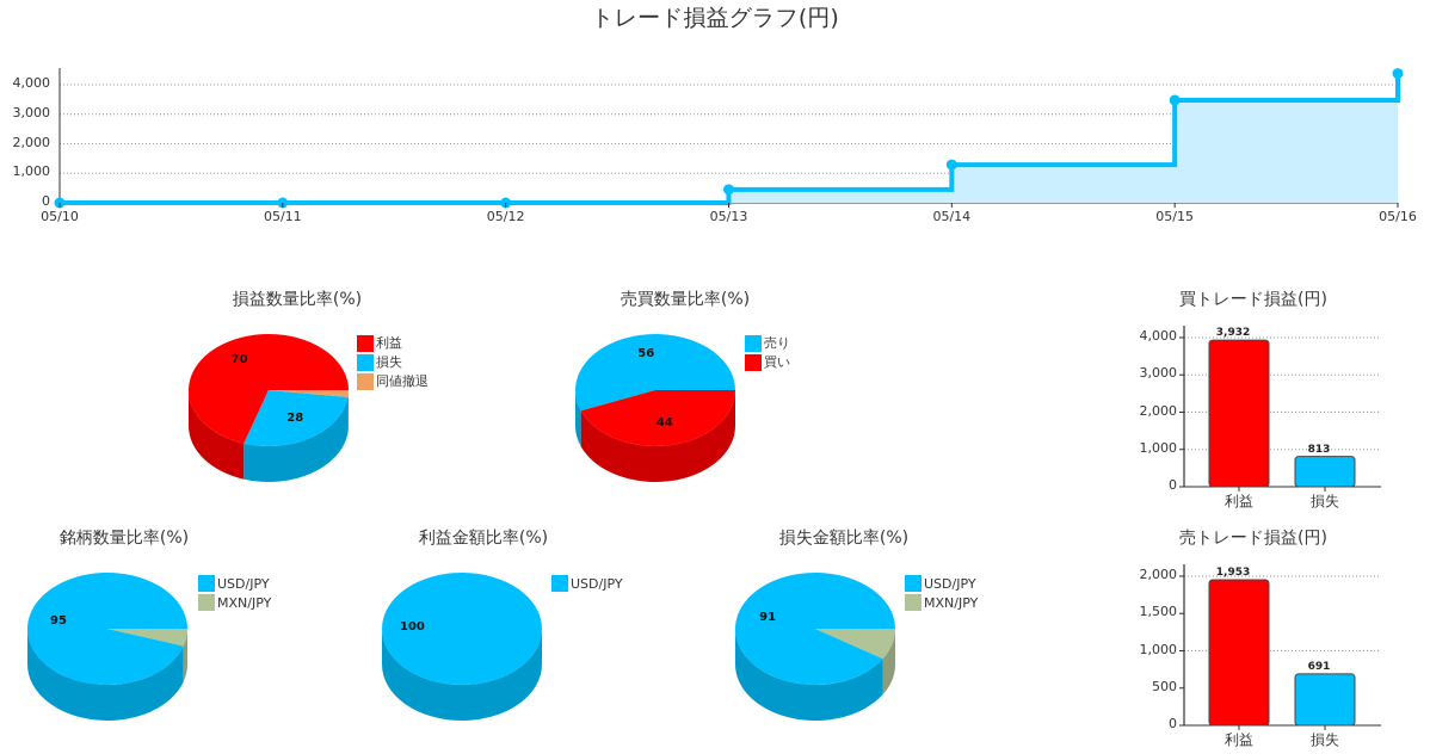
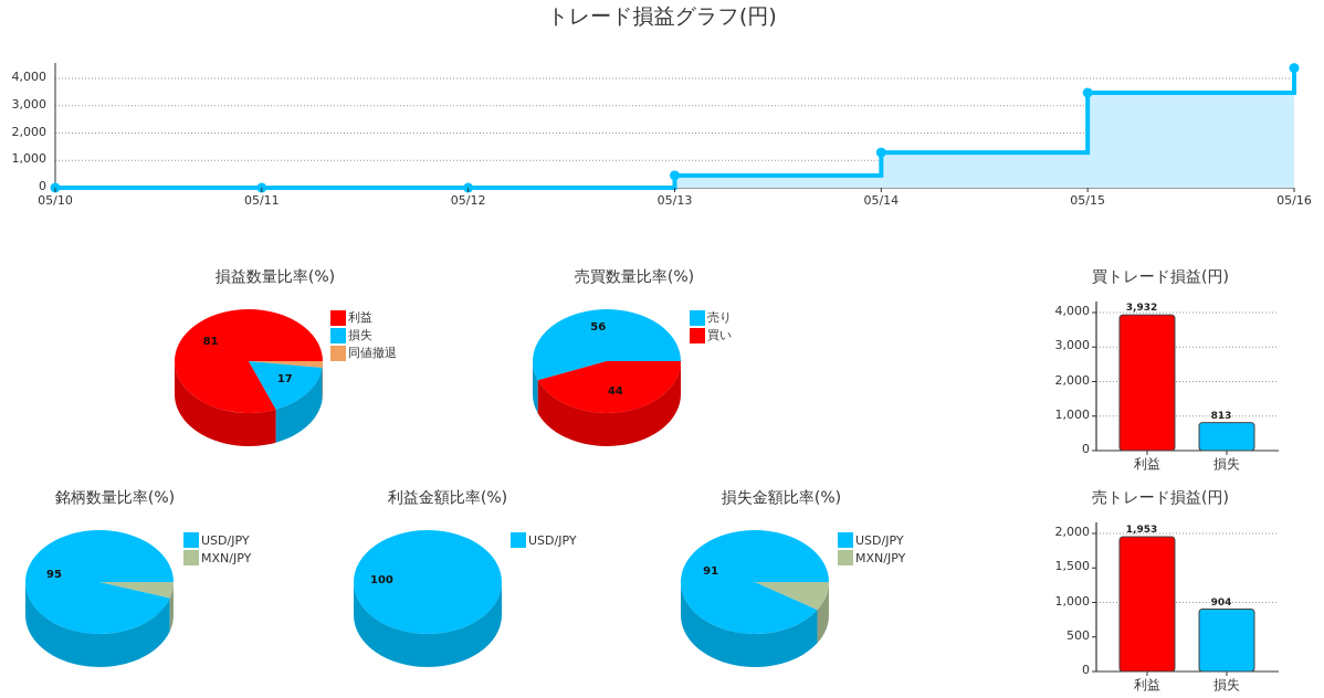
損益数量比率(%)/利益: 70 -> 81
損益数量比率(%)/損失: 28 -> 17
売トレード損益(円)/損失: 691 -> 904
